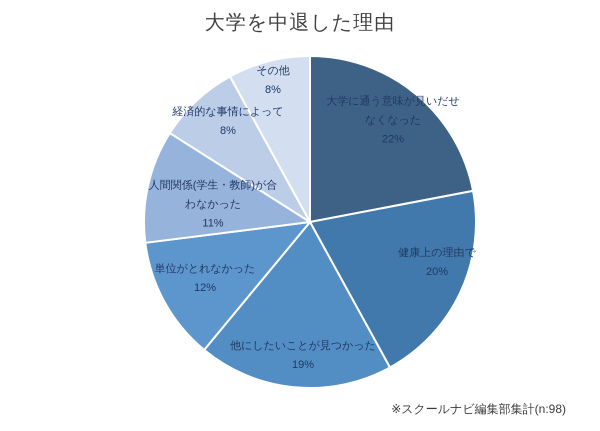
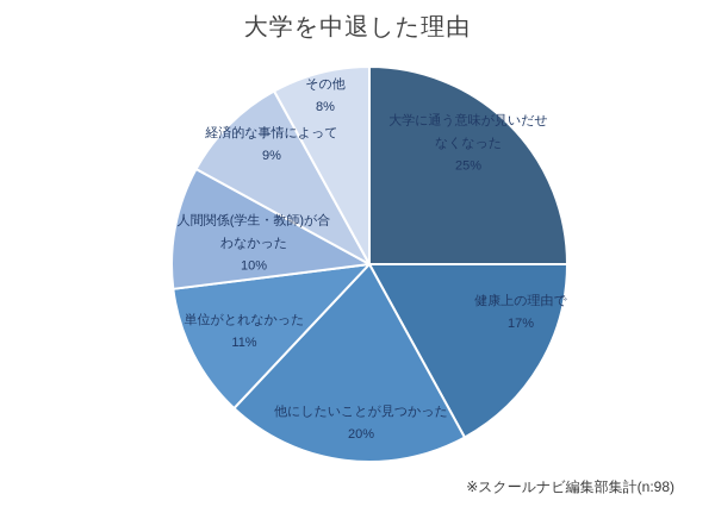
大学に通う意味が見いだせなくなった: 22% -> 25%
健康上の理由で: 20% -> 17%
他にしたいことが見つかった: 19% -> 20%
単位がとれなかった: 12% -> 11%
人間関係(学生・教師)が合わなかった: 11% -> 10%
経済的な事情によって: 8% -> 9%
